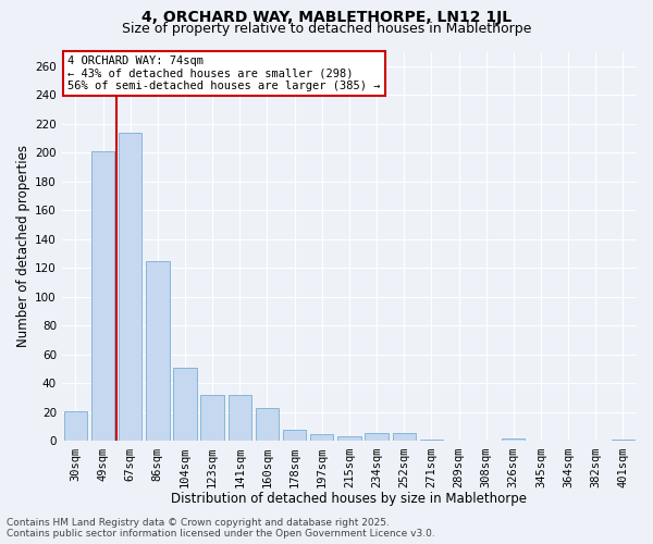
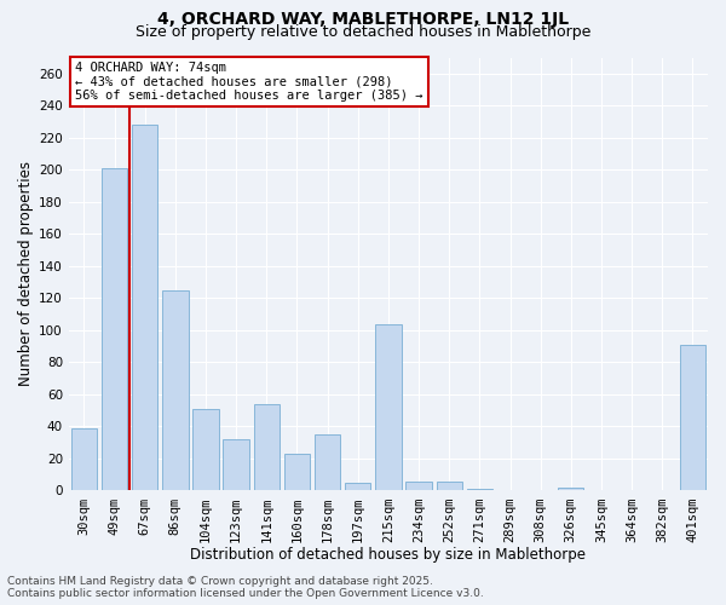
30sqm: 21 -> 39
67sqm: 214 -> 228
141sqm: 32 -> 54
178sqm: 8 -> 35
215sqm: 3 -> 104
401sqm: 1 -> 91
